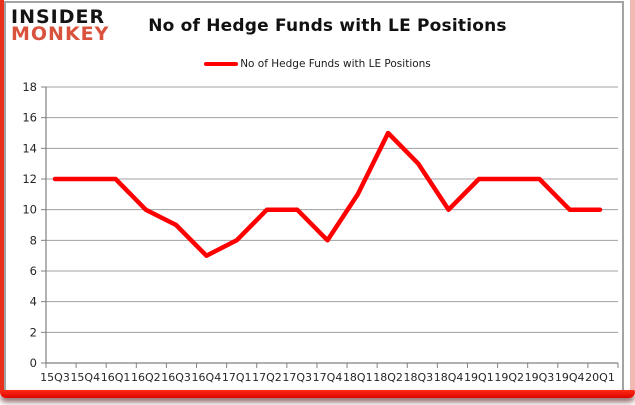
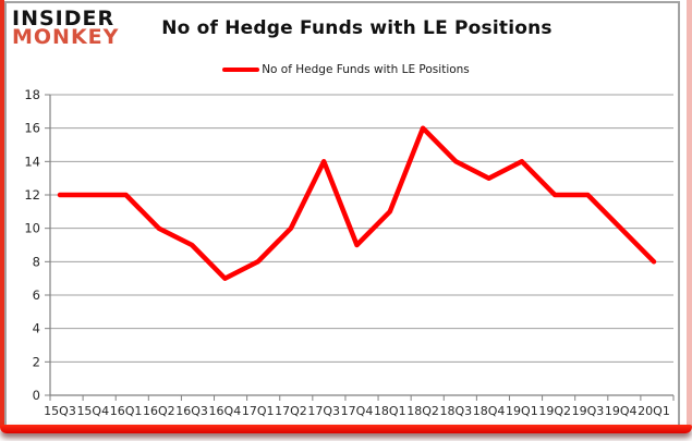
17Q3: 10 -> 14
17Q4: 8 -> 9
18Q2: 15 -> 16
18Q3: 13 -> 14
18Q4: 10 -> 13
19Q1: 12 -> 14
20Q1: 10 -> 8
